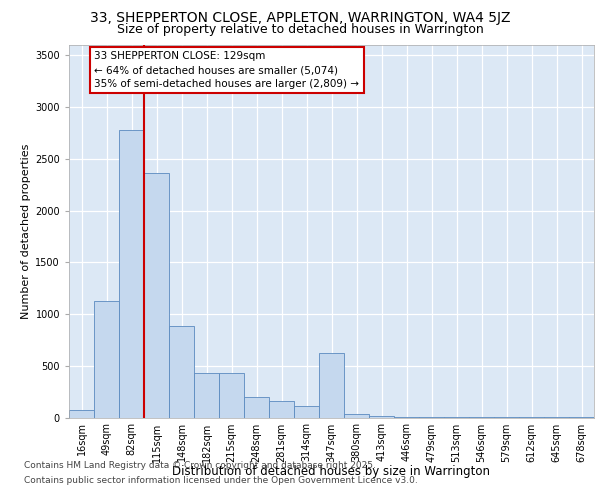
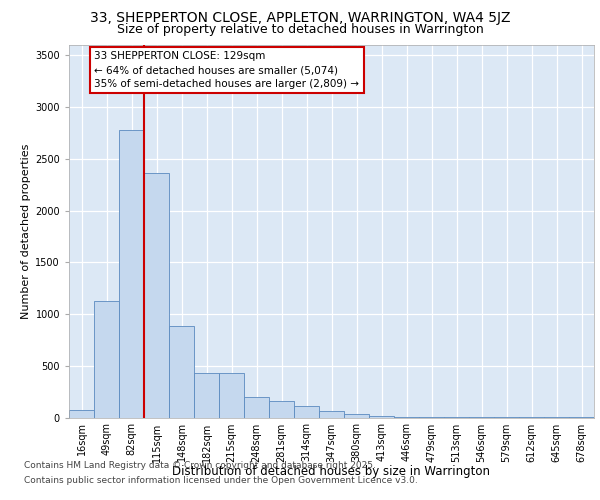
347sqm: 620 -> 60
